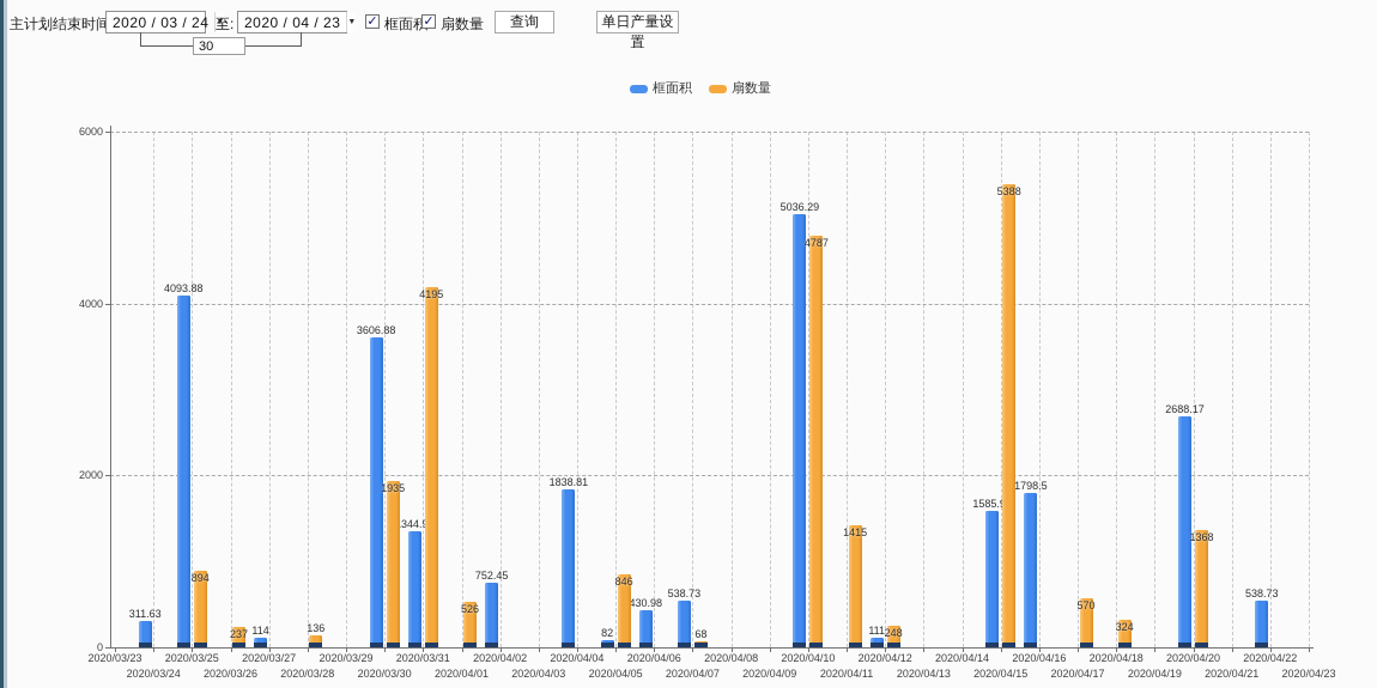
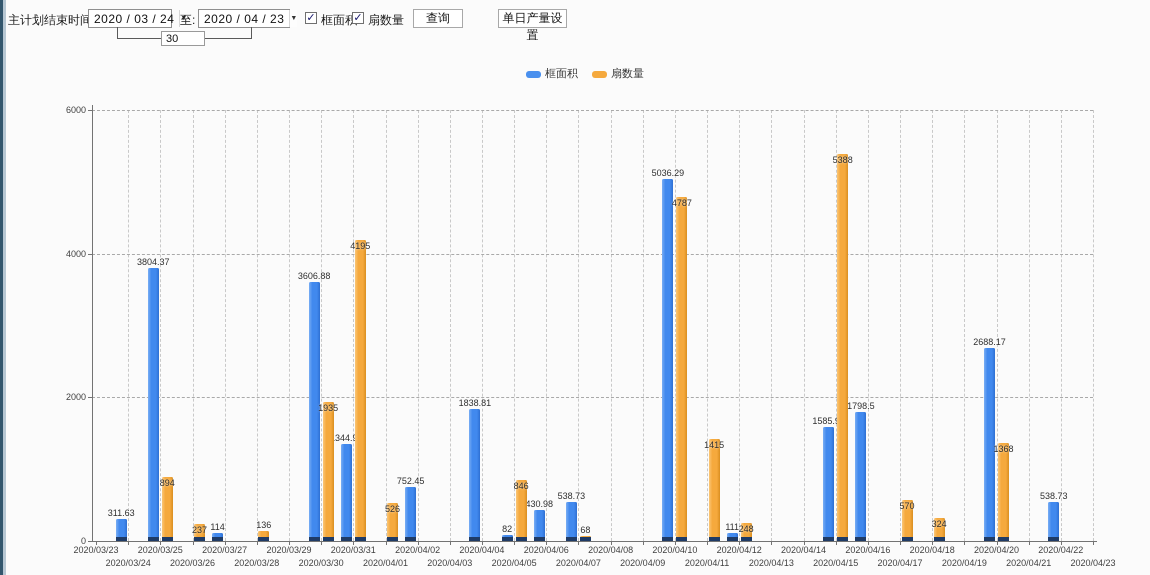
框面积/2020/03/25: 4093.88 -> 3804.37
